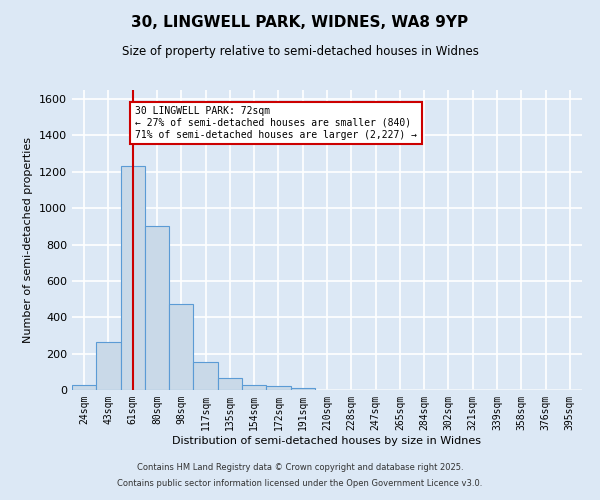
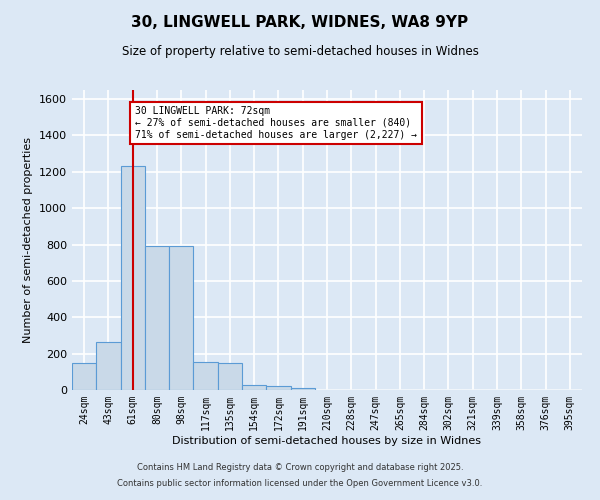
24sqm: 20 -> 150
80sqm: 900 -> 790
98sqm: 480 -> 790
135sqm: 60 -> 150
